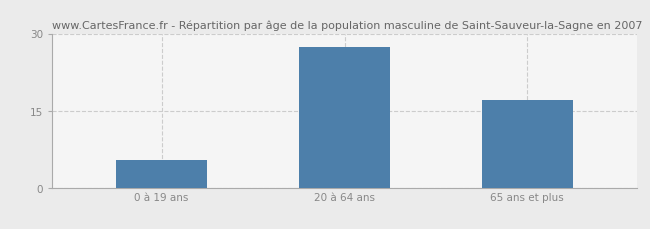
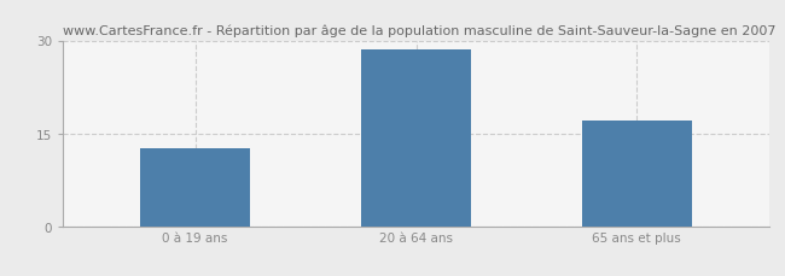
0 à 19 ans: 5.4 -> 12.5
20 à 64 ans: 27.4 -> 28.5
